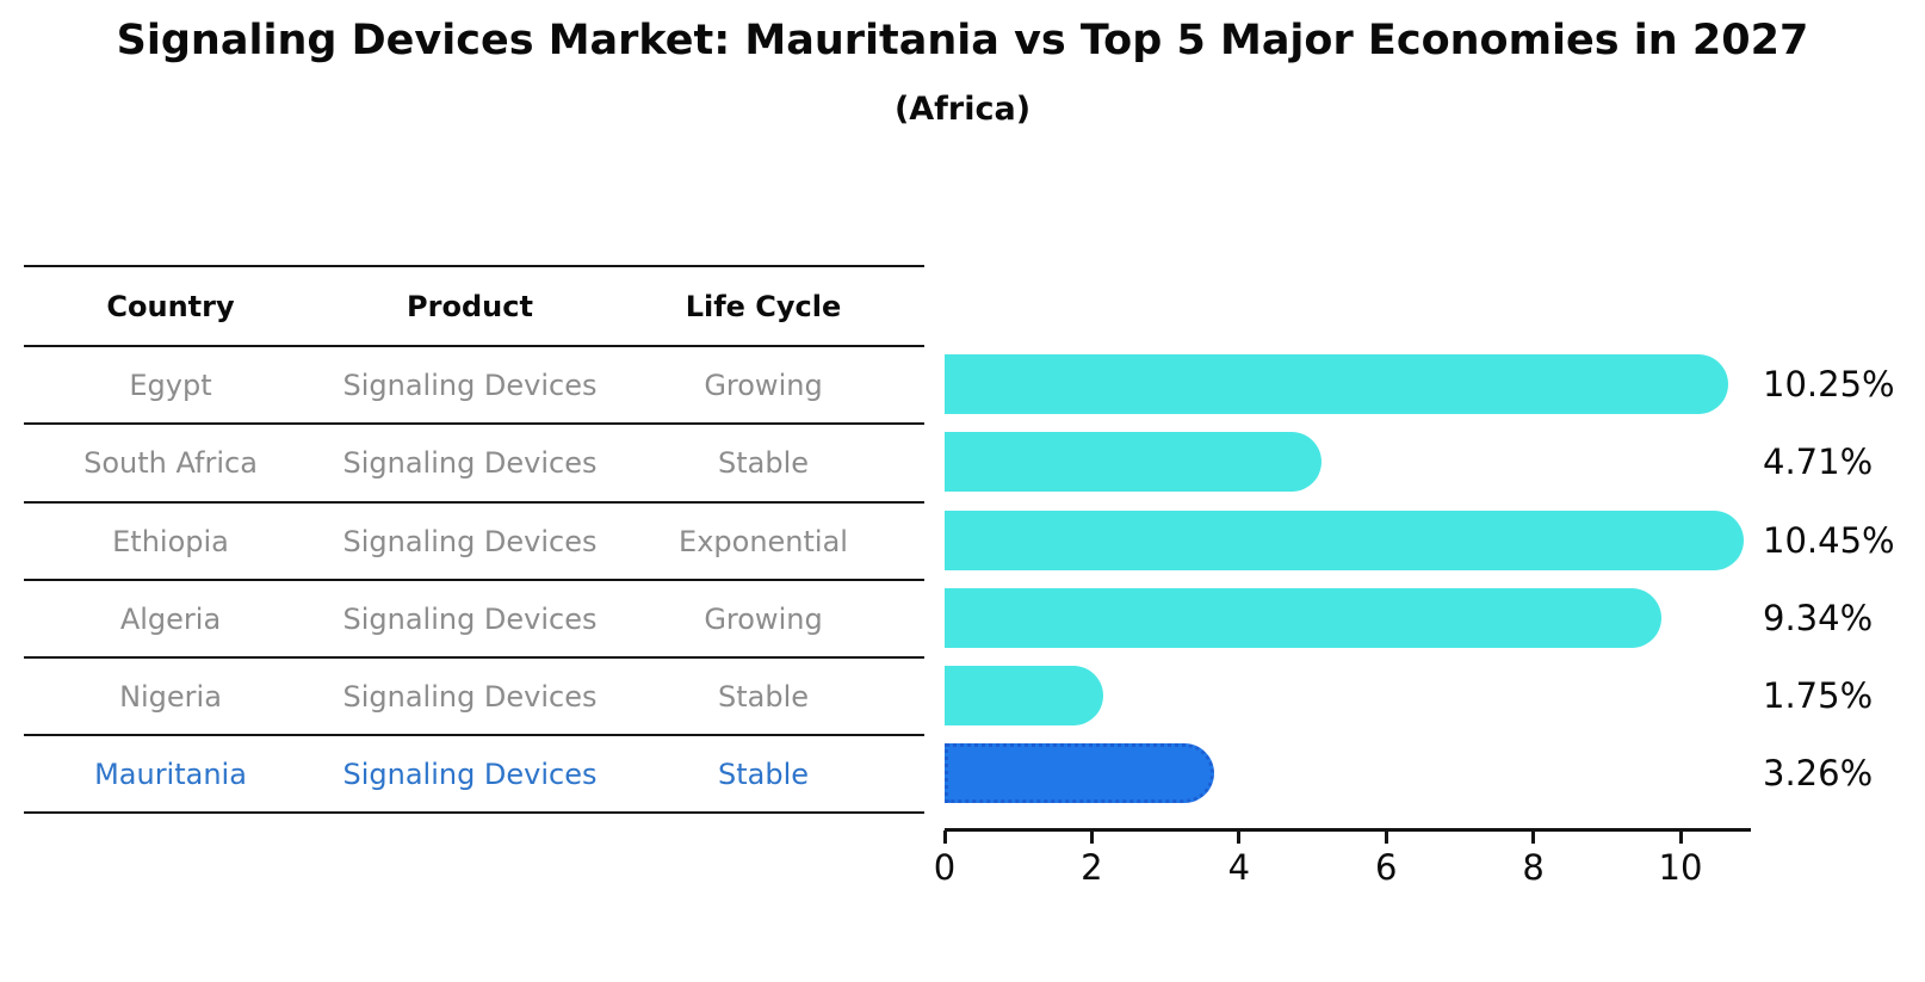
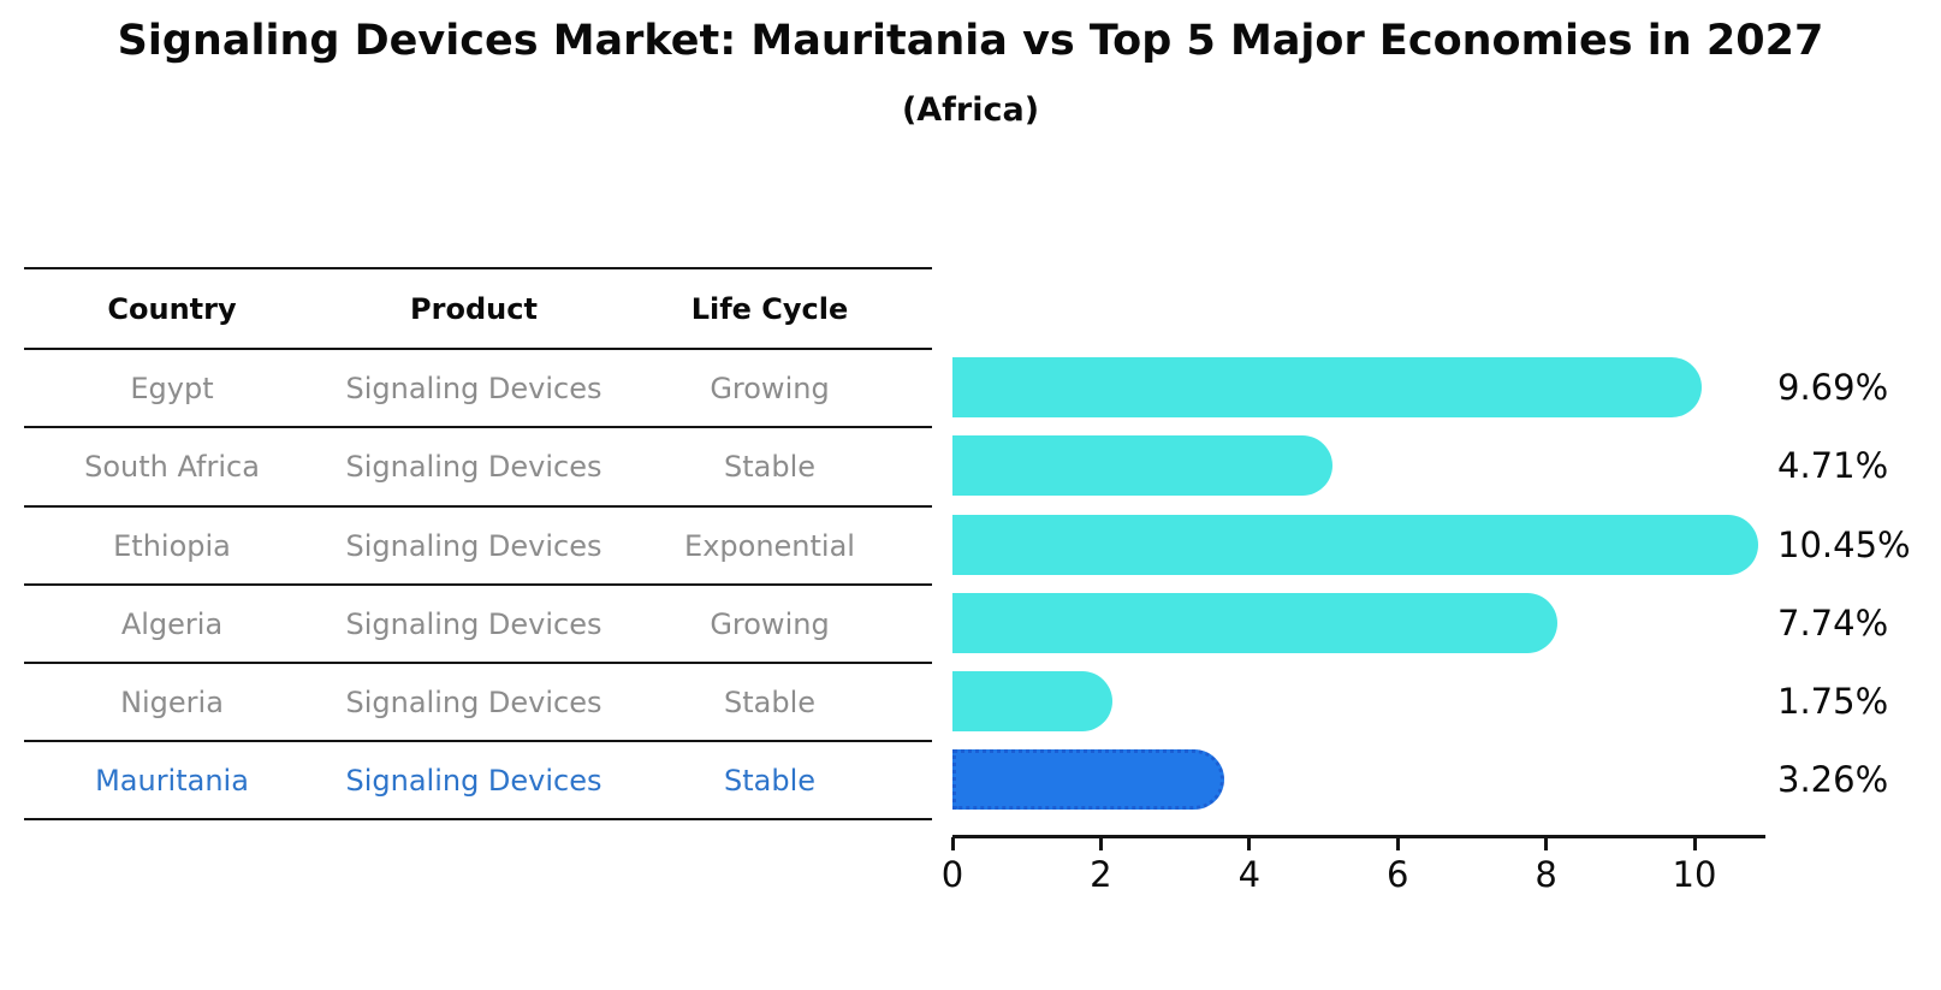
Egypt: 10.25% -> 9.69%
Algeria: 9.34% -> 7.74%
